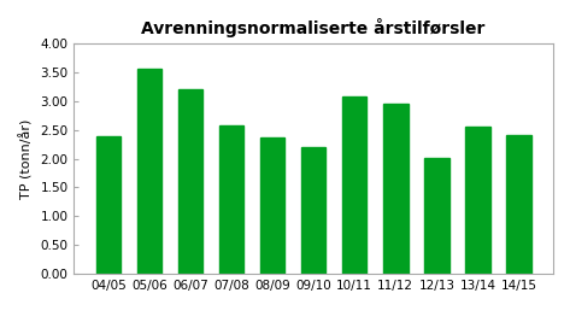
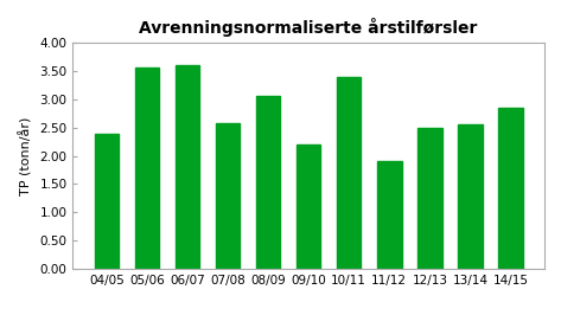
06/07: 3.20 -> 3.60
08/09: 2.37 -> 3.05
10/11: 3.07 -> 3.40
11/12: 2.95 -> 1.90
12/13: 2.02 -> 2.50
14/15: 2.40 -> 2.85
